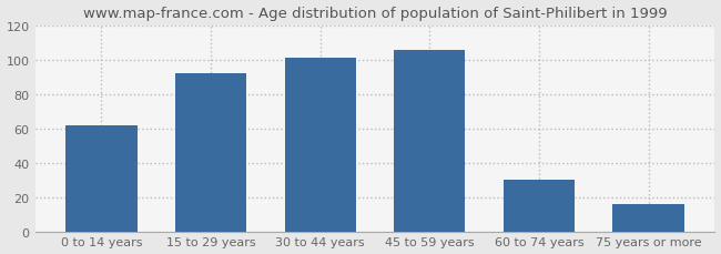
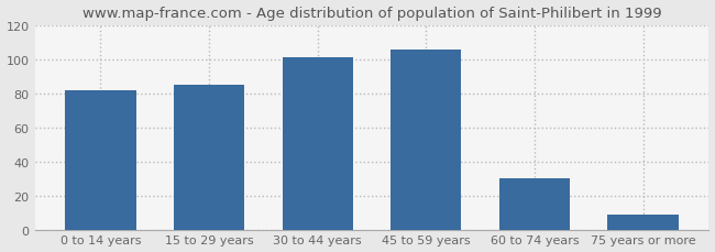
0 to 14 years: 62 -> 82
15 to 29 years: 92 -> 85
75 years or more: 16 -> 9
